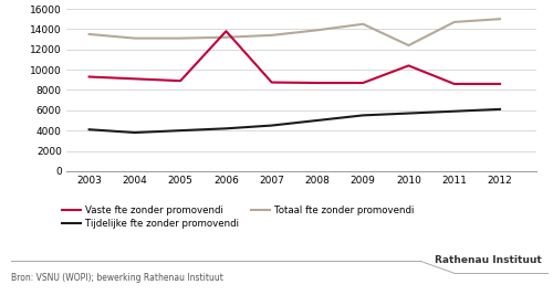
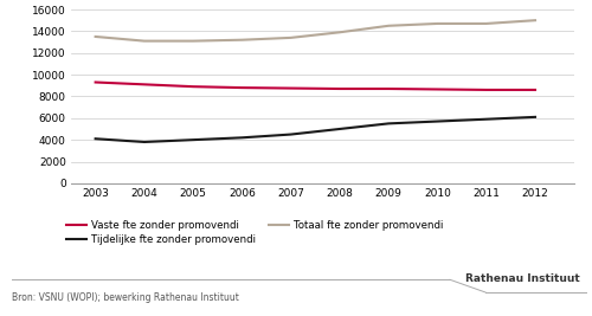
Vaste fte zonder promovendi/2006: 13800 -> 8800
Vaste fte zonder promovendi/2010: 10400 -> 8600
Totaal fte zonder promovendi/2010: 12400 -> 14700
